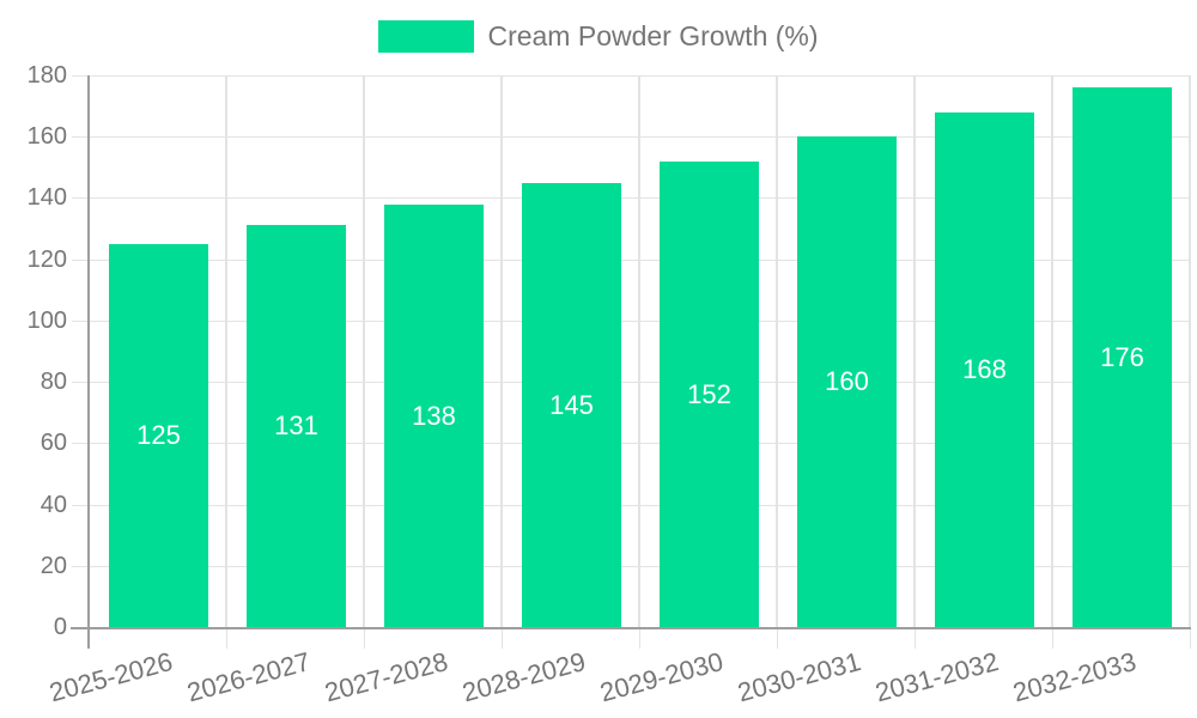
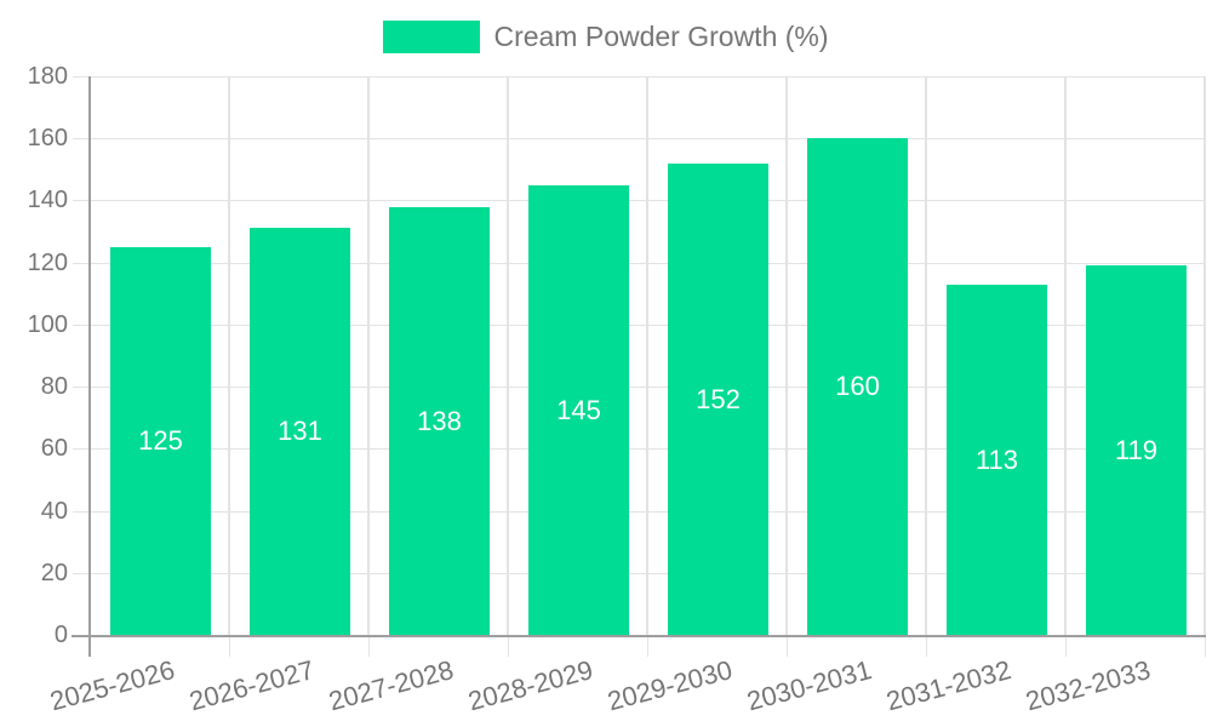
2031-2032: 168 -> 113
2032-2033: 176 -> 119
